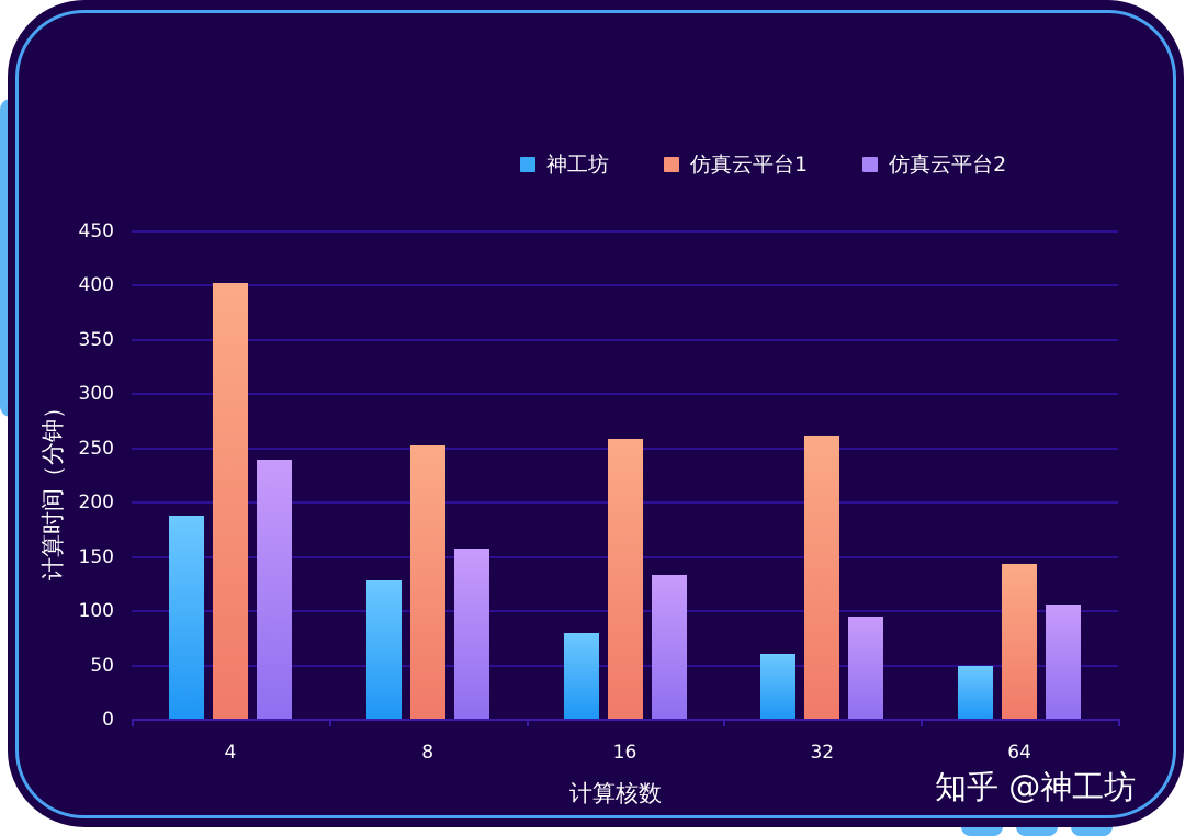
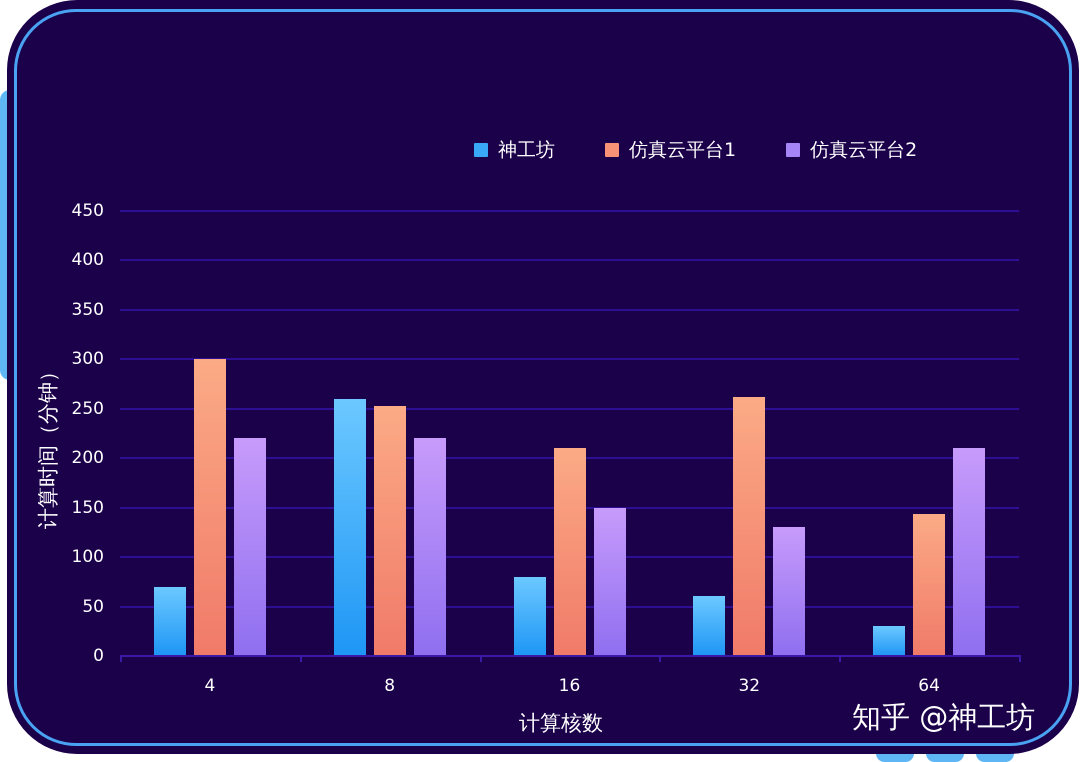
神工坊/4: 190 -> 70
仿真云平台1/4: 400 -> 300
仿真云平台2/4: 240 -> 220
神工坊/8: 130 -> 260
仿真云平台2/8: 160 -> 220
仿真云平台1/16: 260 -> 210
仿真云平台2/16: 130 -> 150
仿真云平台2/32: 100 -> 130
神工坊/64: 50 -> 30
仿真云平台2/64: 110 -> 210
